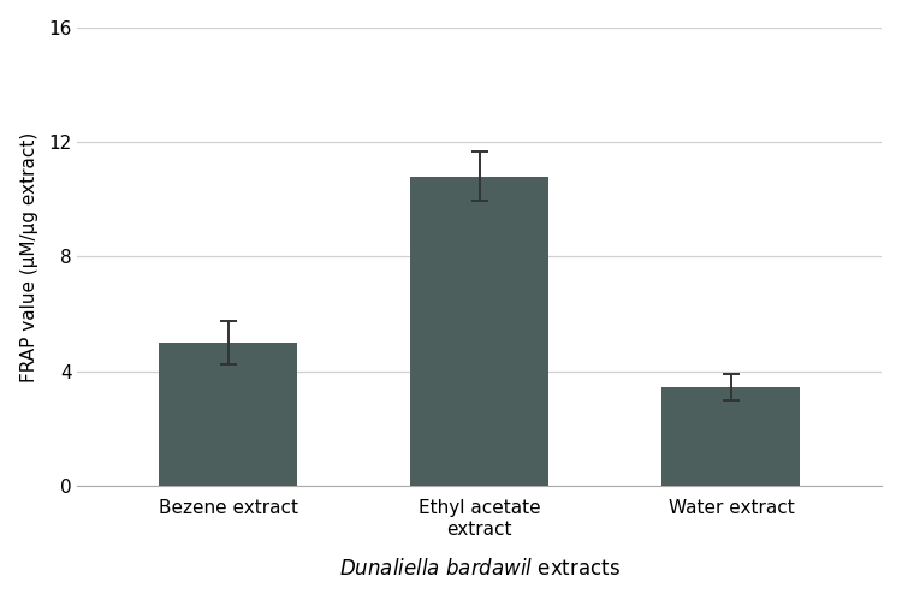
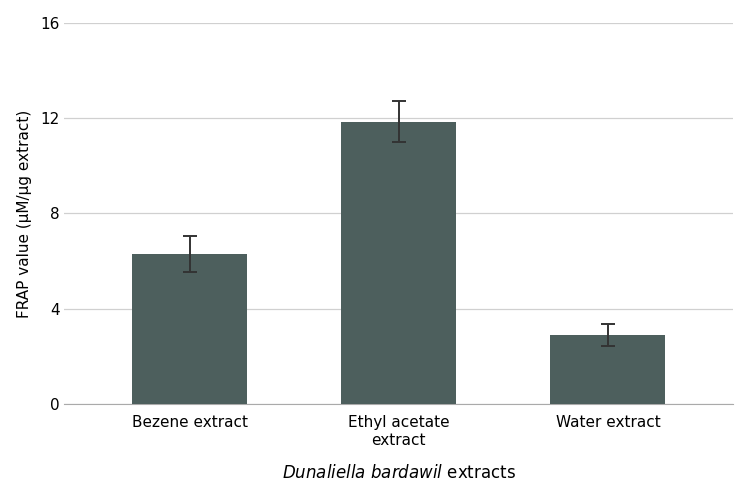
Bezene extract: 5.00 -> 6.30
Ethyl acetate extract: 10.80 -> 11.85
Water extract: 3.45 -> 2.90
